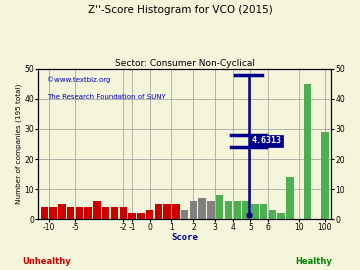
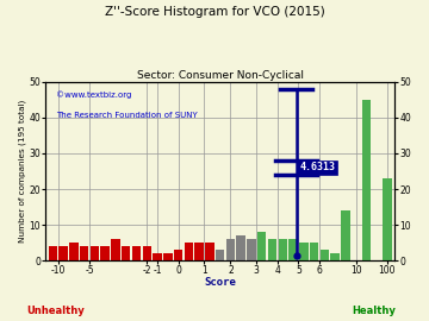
100: 29 -> 23
